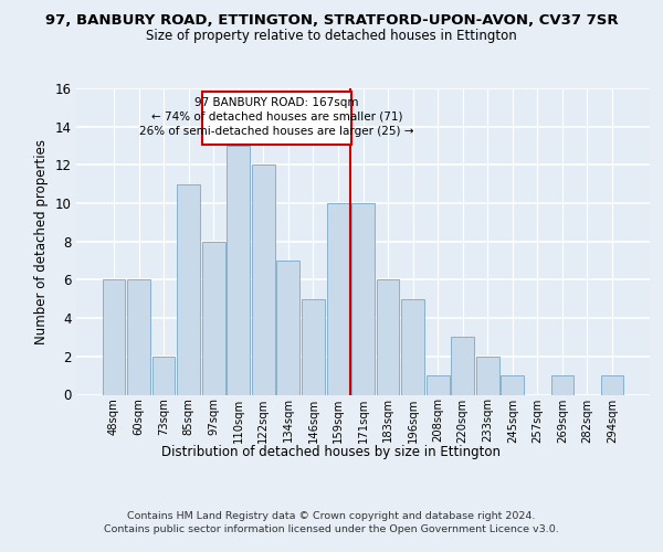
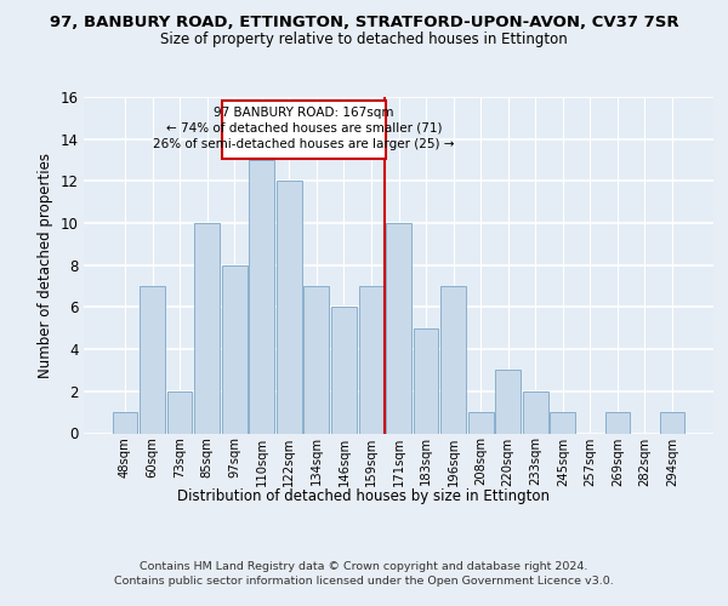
48sqm: 6 -> 1
60sqm: 6 -> 7
85sqm: 11 -> 10
146sqm: 5 -> 6
159sqm: 10 -> 7
183sqm: 6 -> 5
196sqm: 5 -> 7
